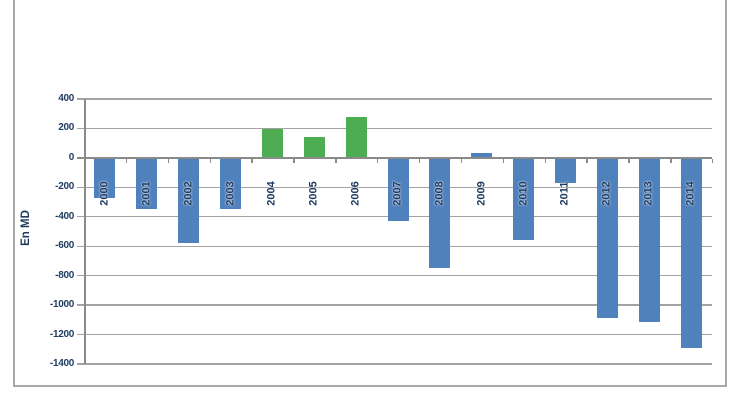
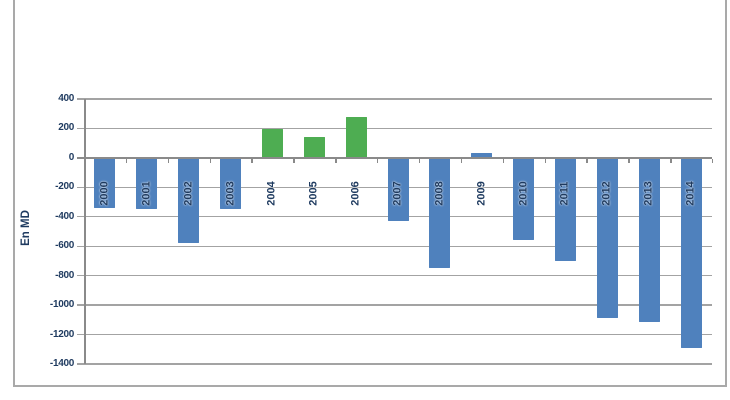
2000: -270 -> -340
2011: -170 -> -700
